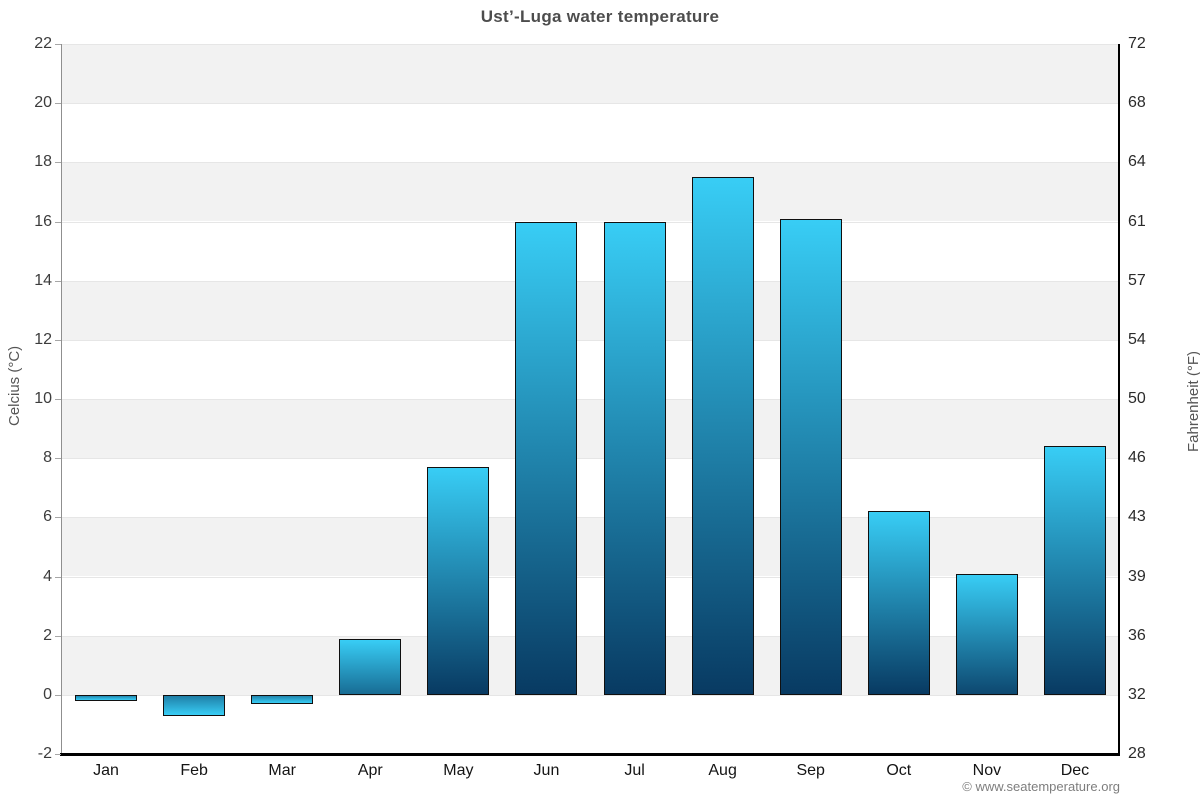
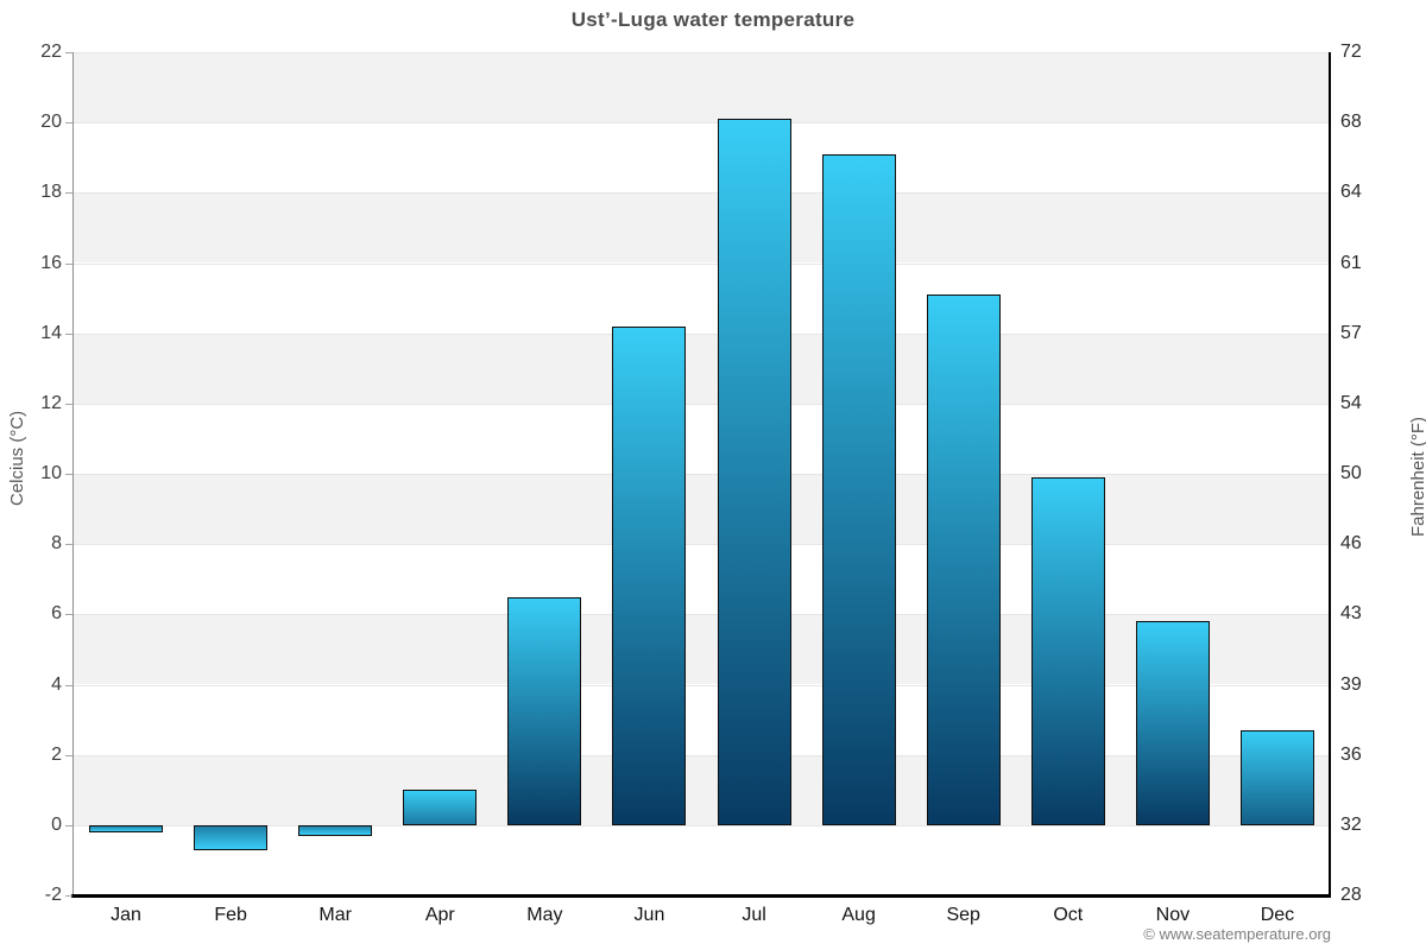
Apr: 1.9 -> 1.0
May: 7.7 -> 6.5
Jun: 16.0 -> 14.2
Jul: 16.0 -> 20.1
Aug: 17.5 -> 19.1
Sep: 16.1 -> 15.1
Oct: 6.2 -> 9.9
Nov: 4.1 -> 5.8
Dec: 8.4 -> 2.7
